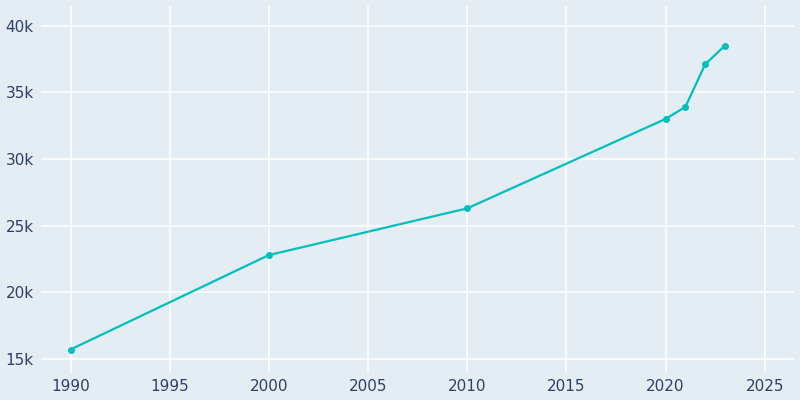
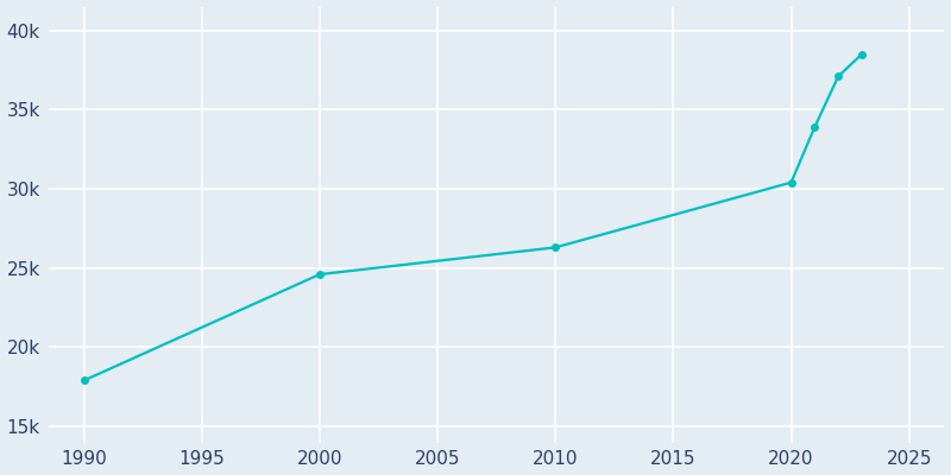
1990: 15.7k -> 17.9k
2000: 22.8k -> 24.6k
2020: 33.0k -> 30.4k
